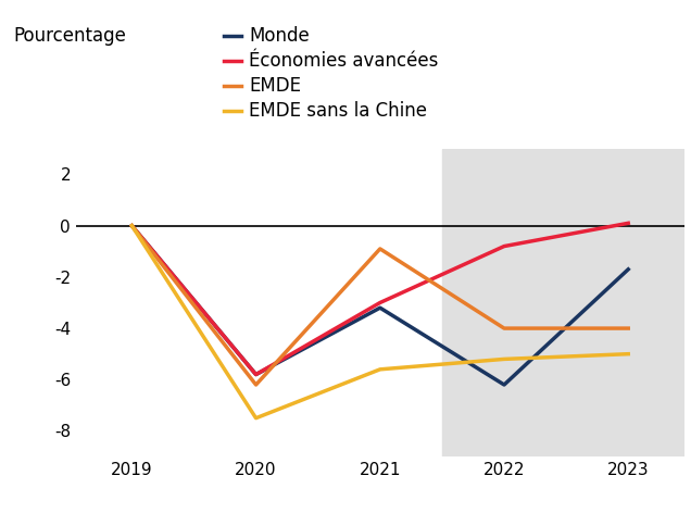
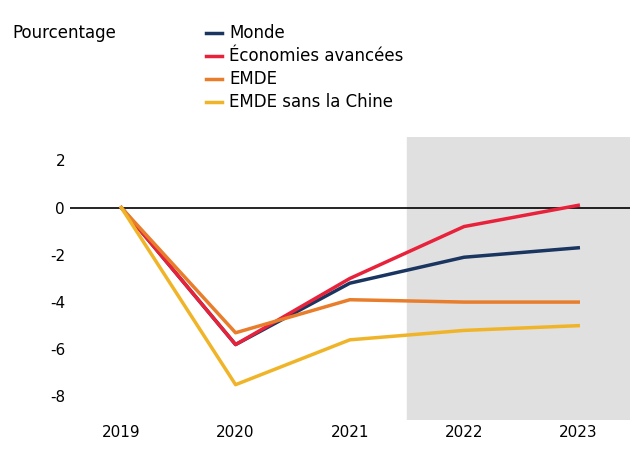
EMDE/2020: -6.2 -> -5.3
EMDE/2021: -0.9 -> -3.9
Monde/2022: -6.2 -> -2.1
